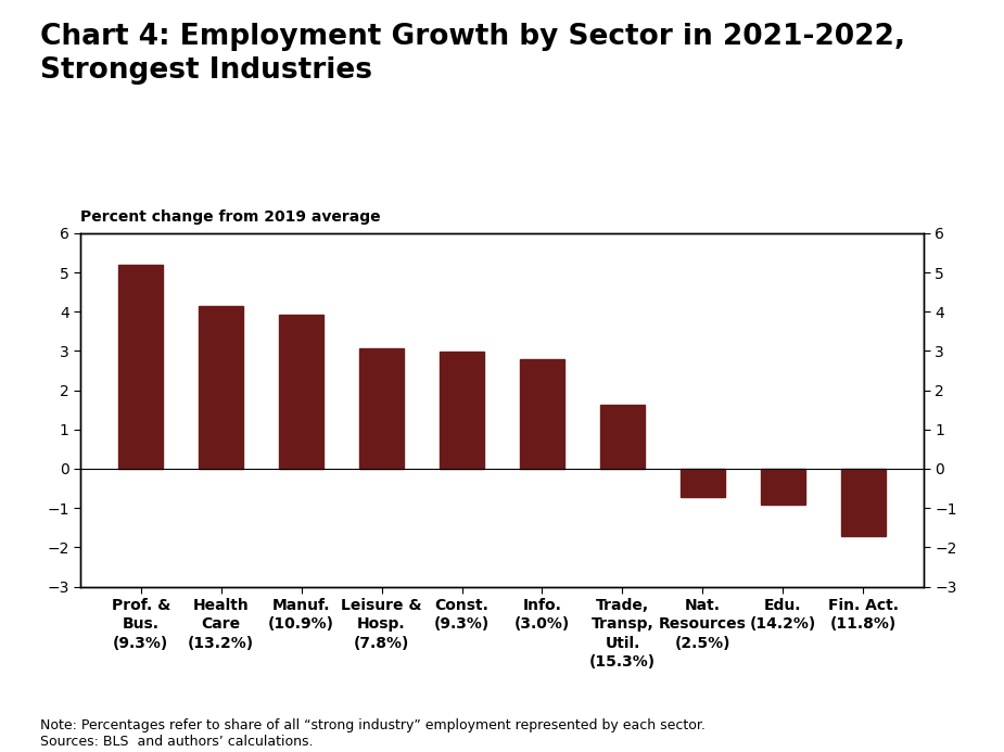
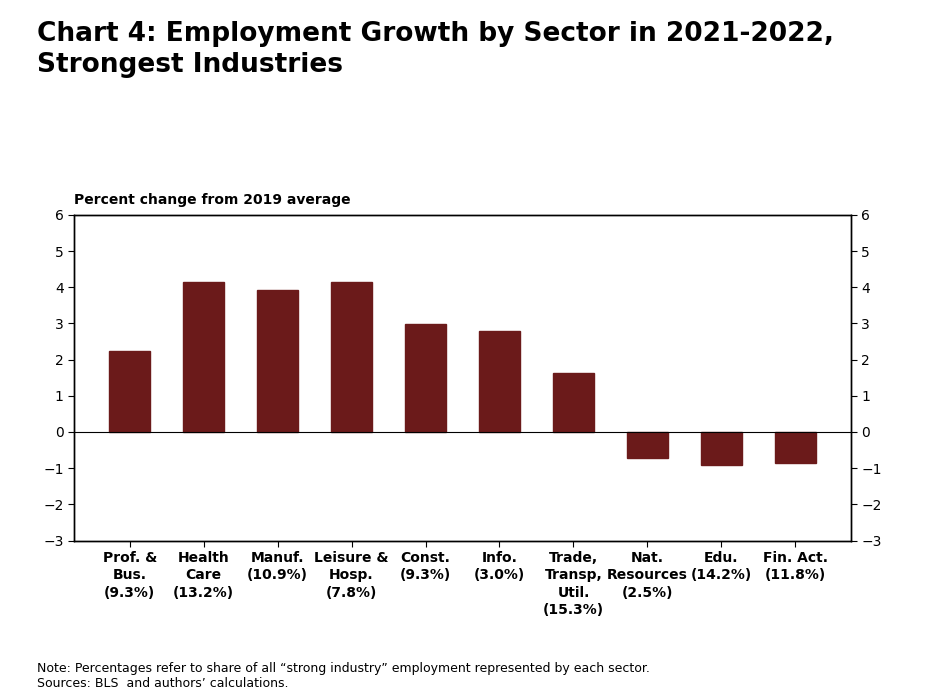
Prof. & Bus. (9.3%): 5.20 -> 2.25
Leisure & Hosp. (7.8%): 3.06 -> 4.15
Fin. Act. (11.8%): -1.72 -> -0.85
